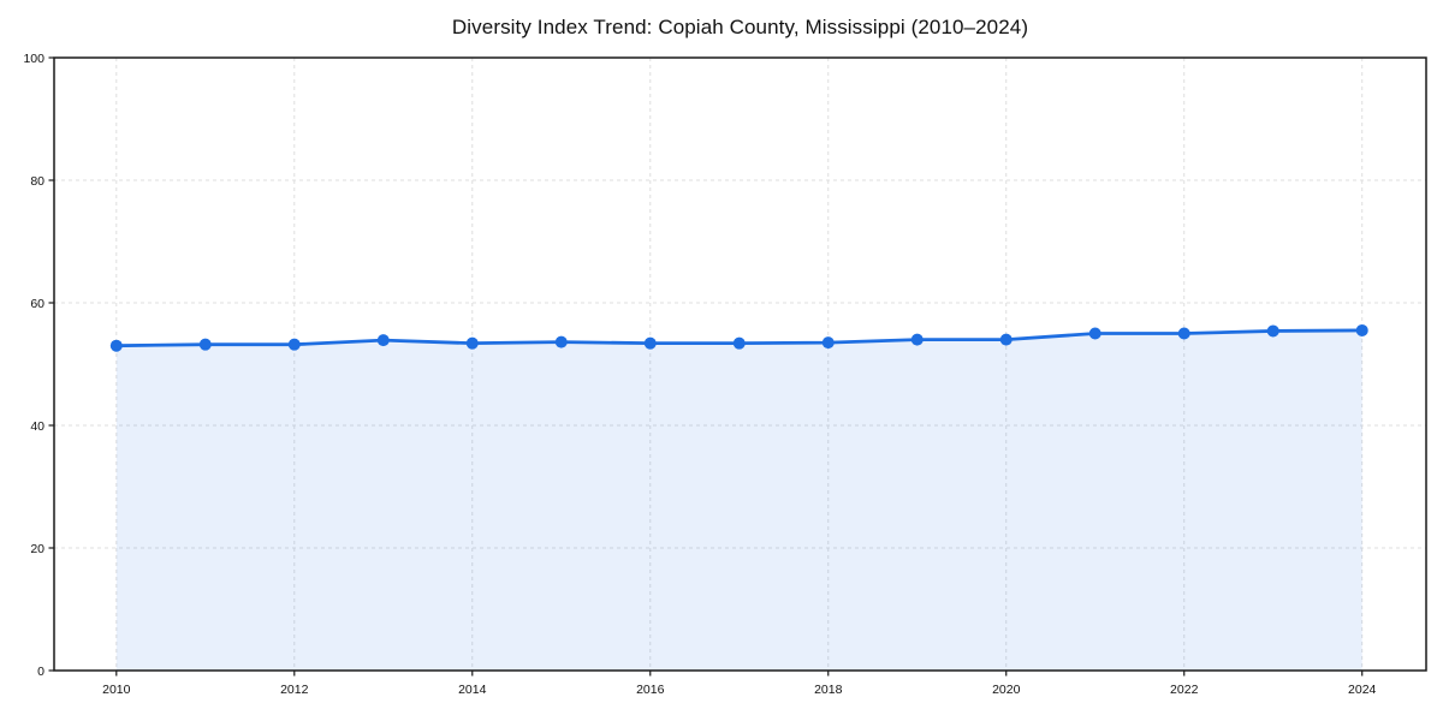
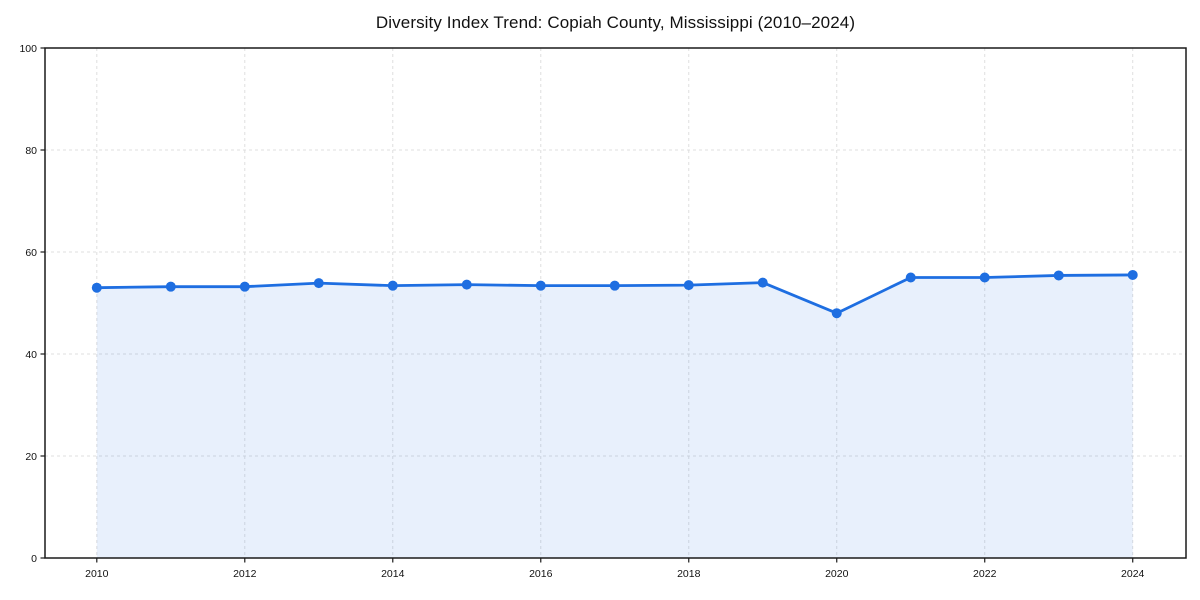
2020: 54 -> 48
